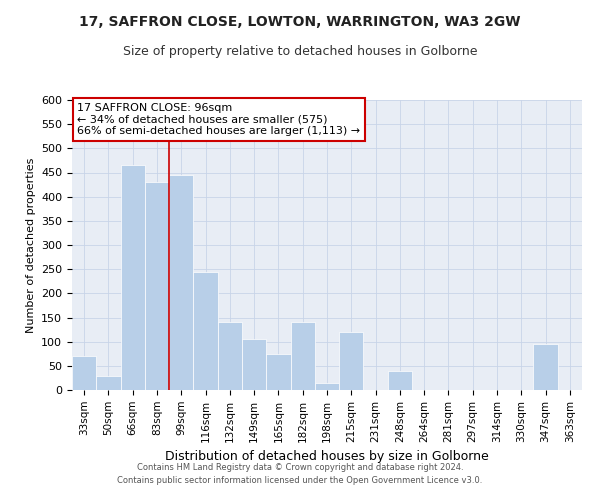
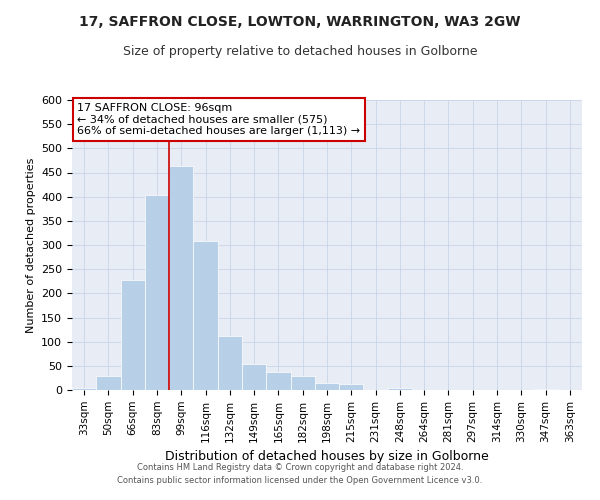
33sqm: 70 -> 5
66sqm: 465 -> 228
83sqm: 430 -> 403
99sqm: 445 -> 463
116sqm: 245 -> 308
132sqm: 140 -> 112
149sqm: 105 -> 53
165sqm: 75 -> 38
182sqm: 140 -> 30
215sqm: 120 -> 12
248sqm: 40 -> 5
347sqm: 95 -> 2
